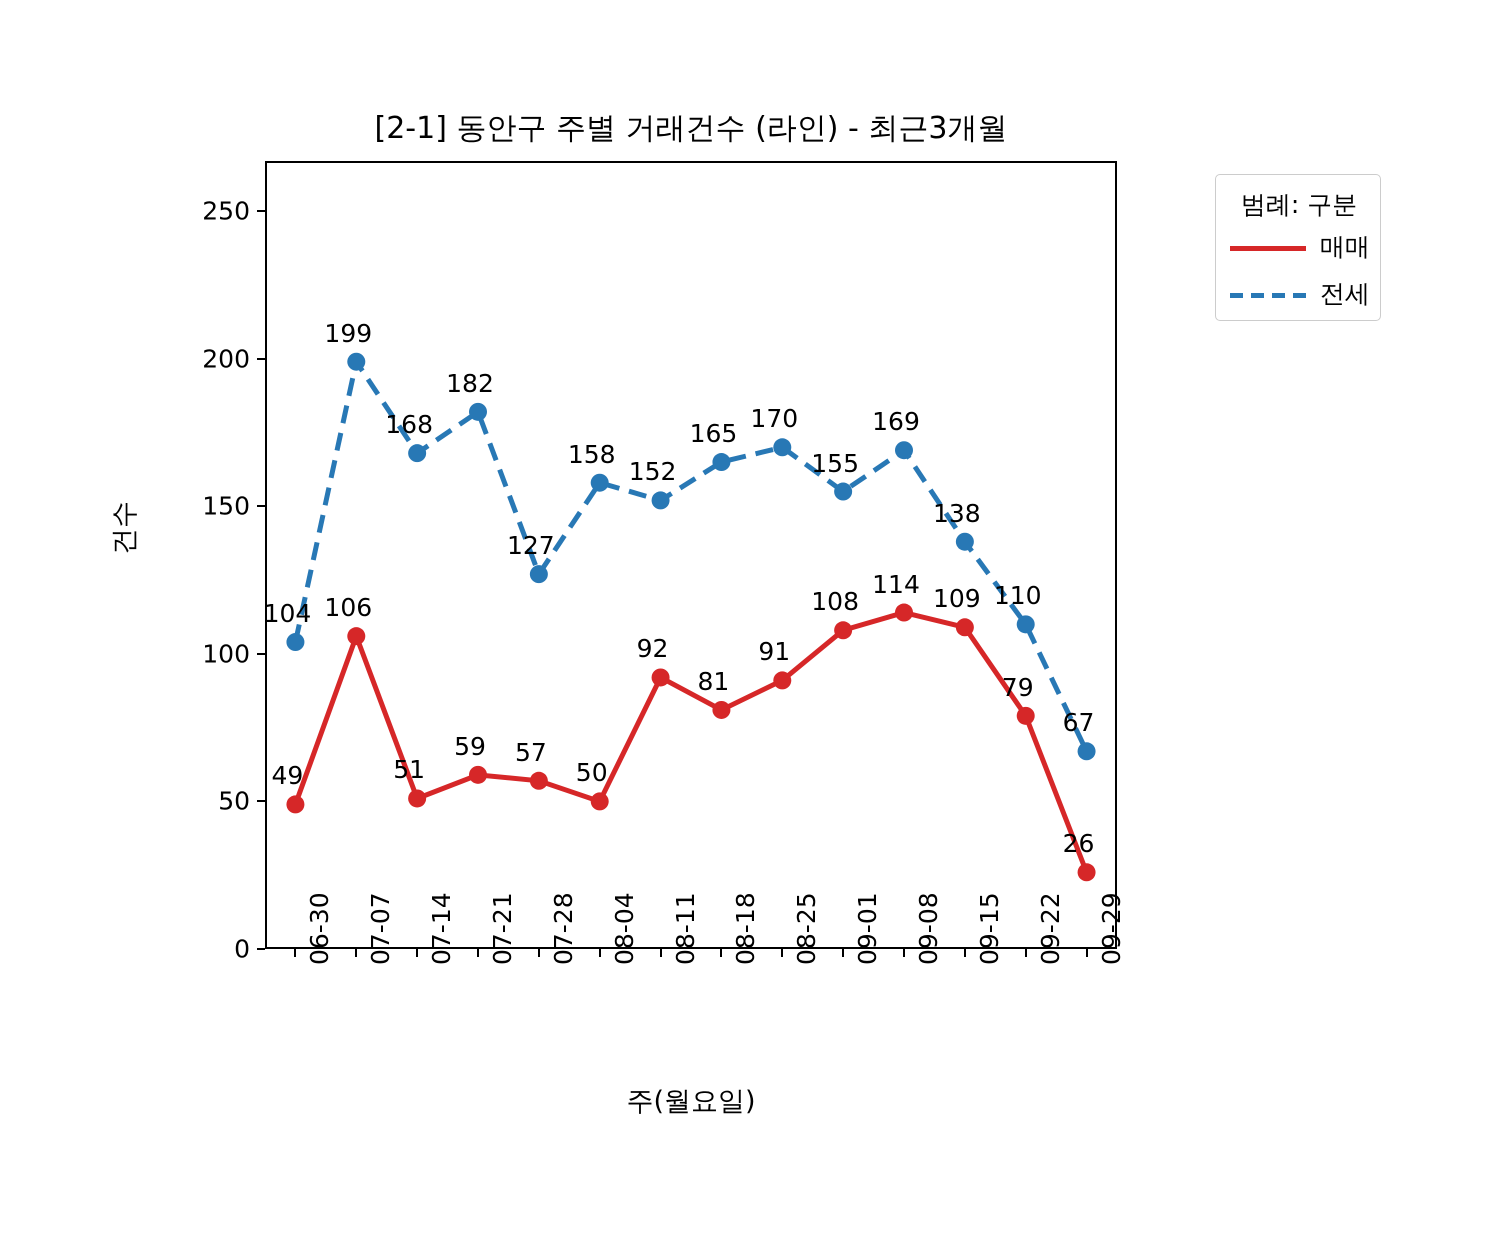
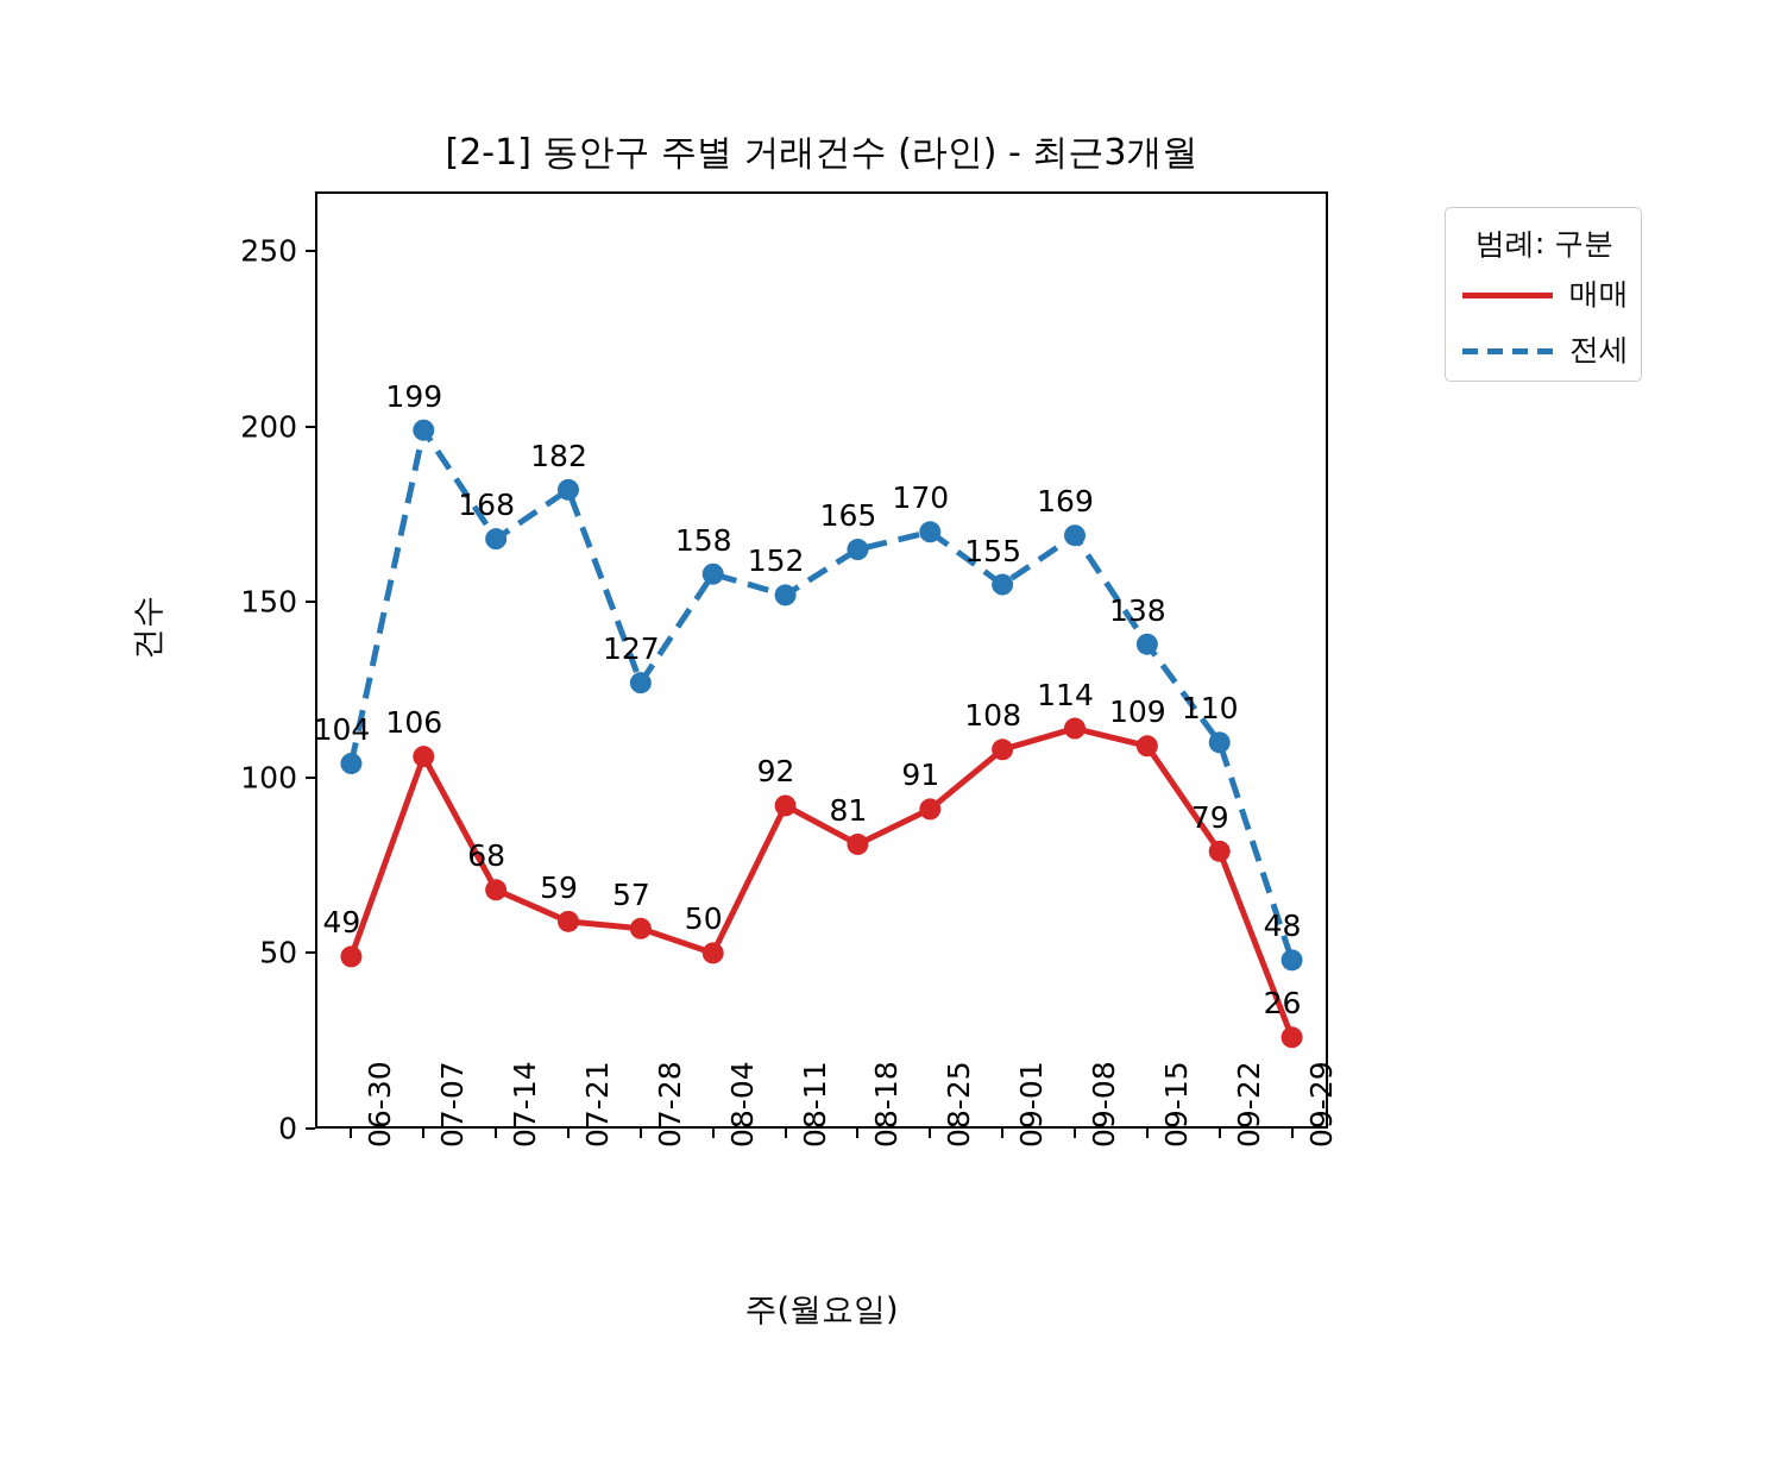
매매/07-14: 51 -> 68
전세/09-29: 67 -> 48
